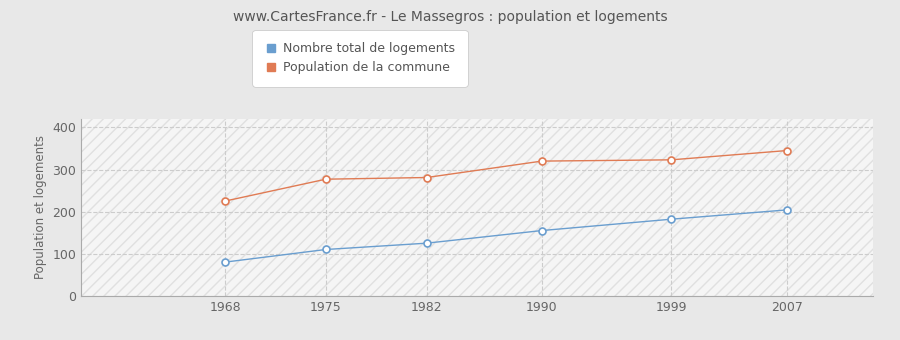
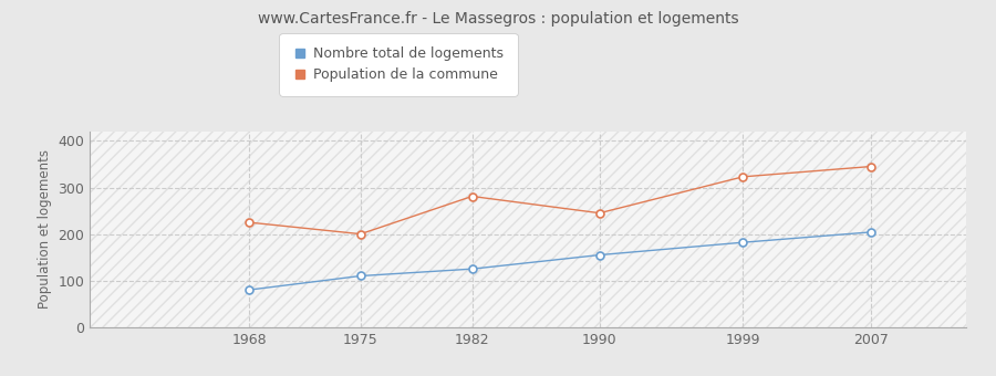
Population de la commune/1975: 277 -> 200
Population de la commune/1990: 320 -> 245
